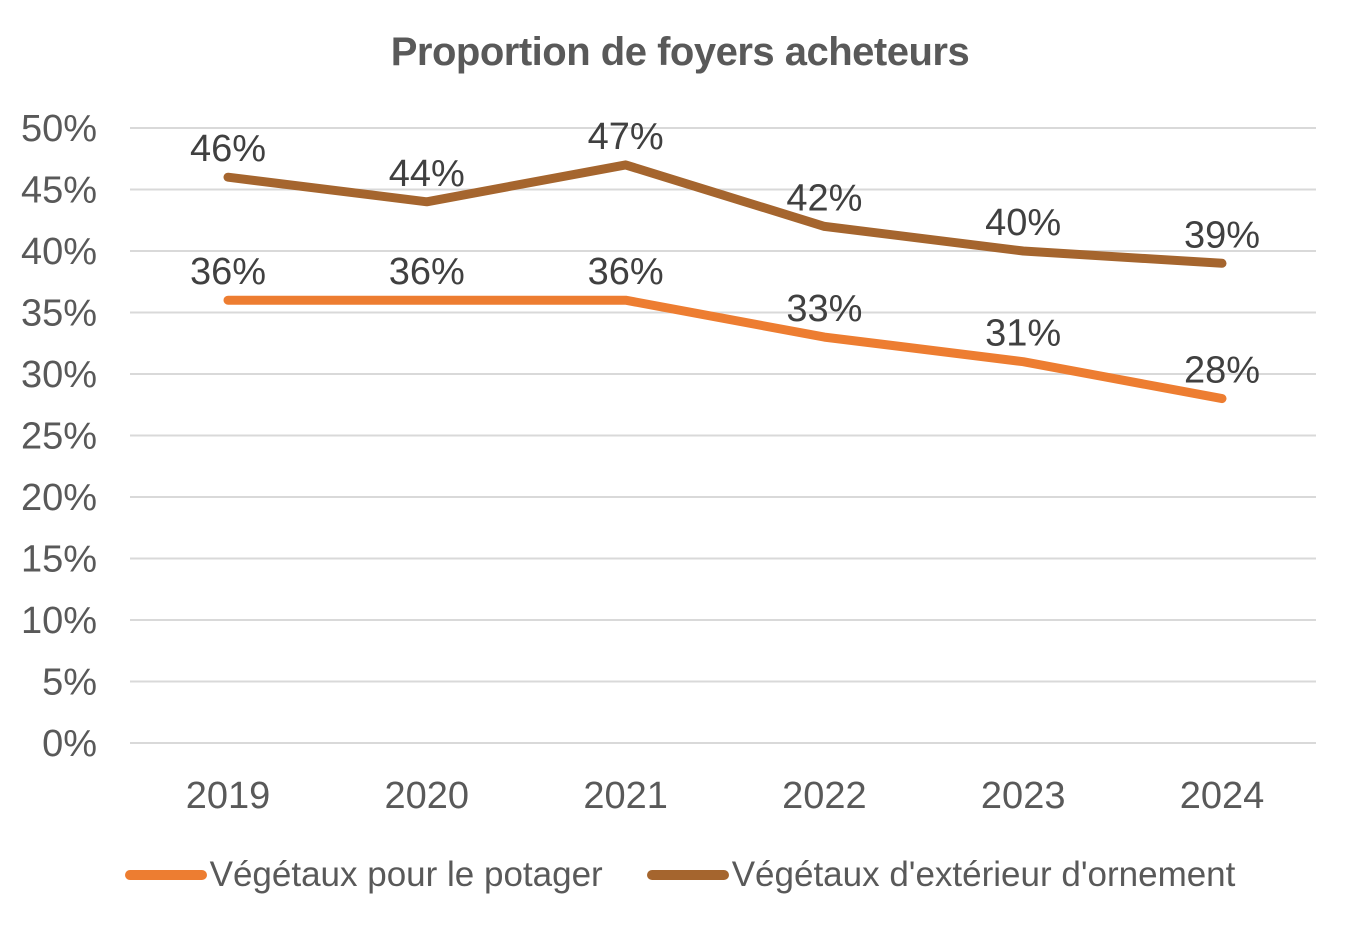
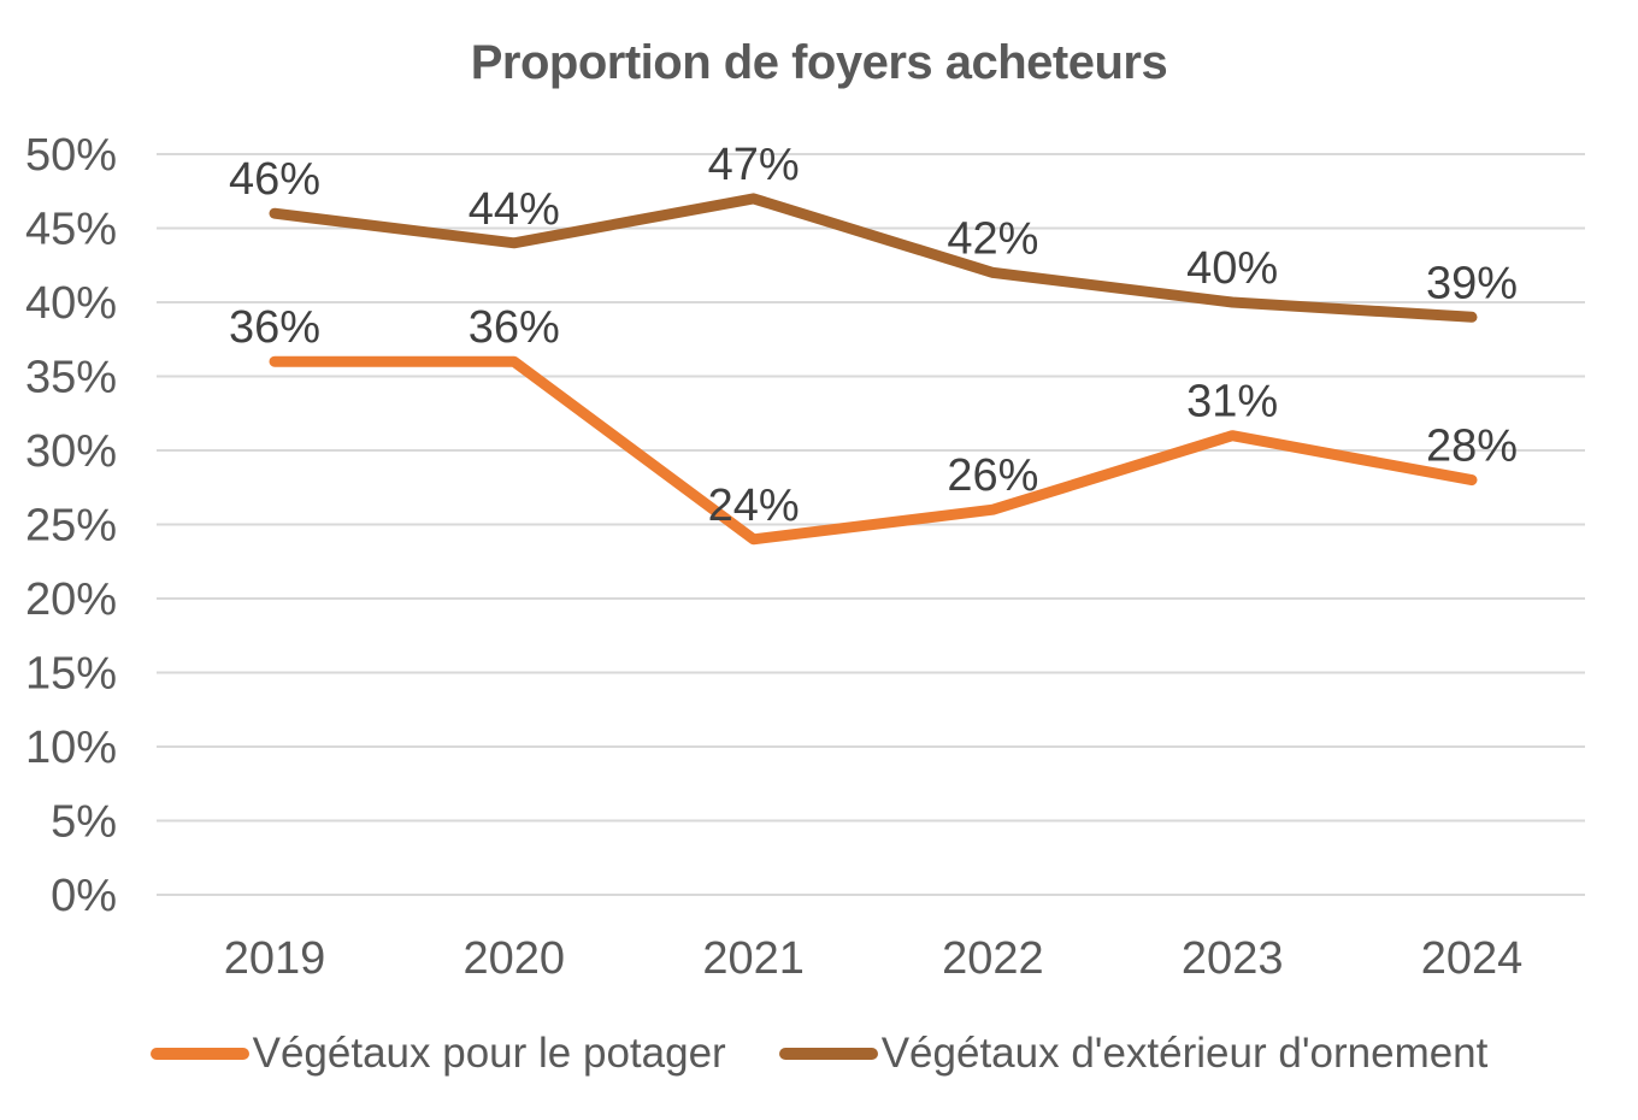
Végétaux pour le potager/2021: 36% -> 24%
Végétaux pour le potager/2022: 33% -> 26%
